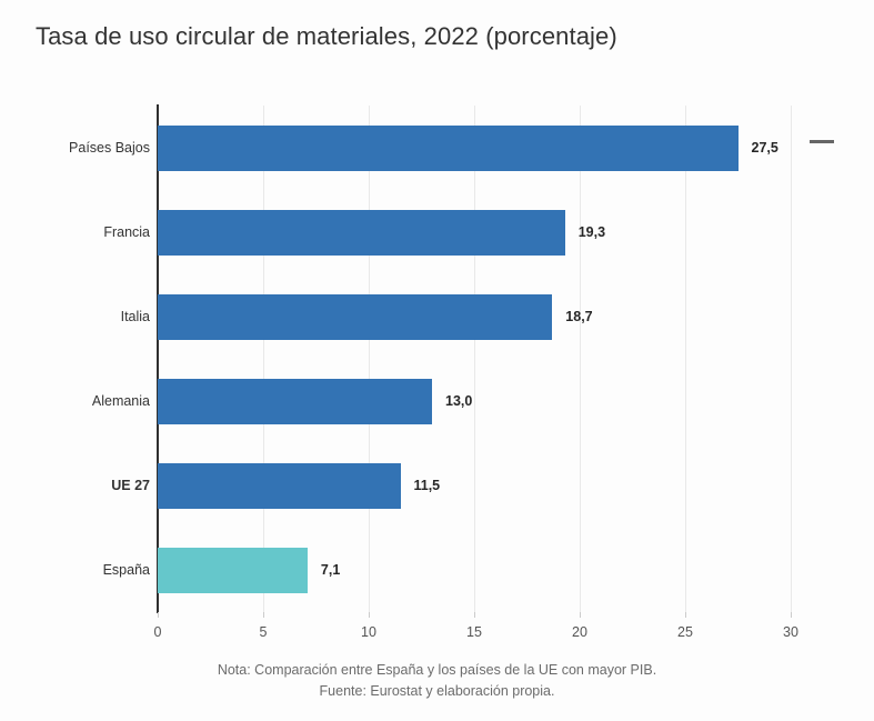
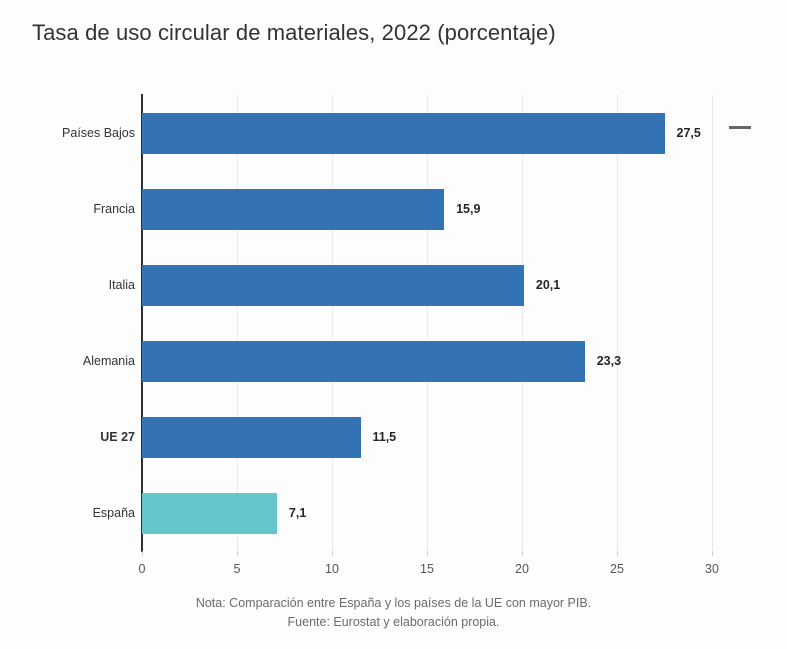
Francia: 19,3 -> 15,9
Italia: 18,7 -> 20,1
Alemania: 13,0 -> 23,3
